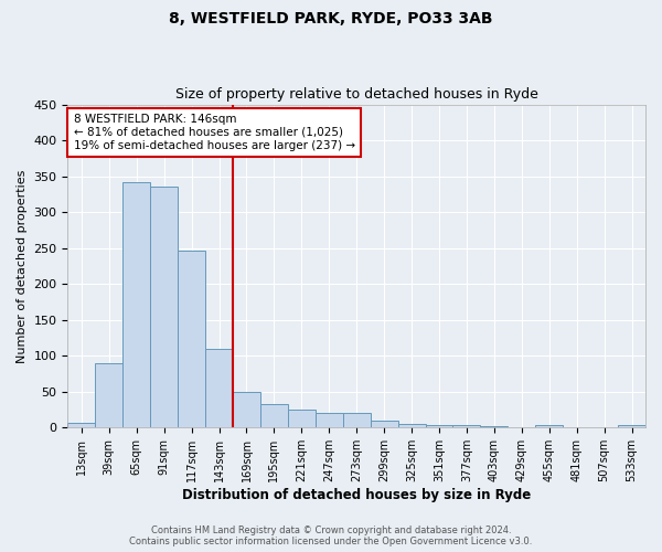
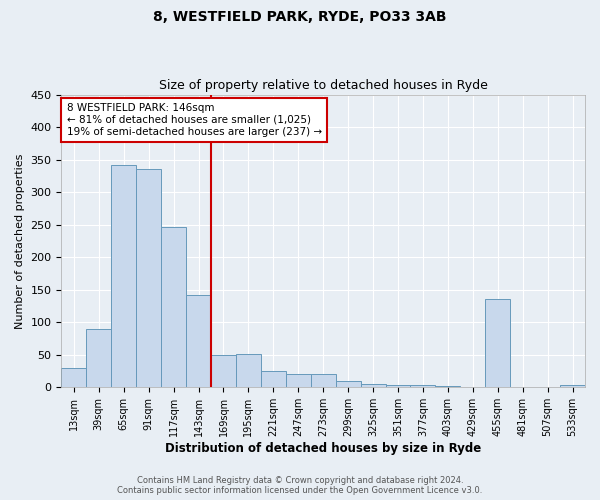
13sqm: 7 -> 30
143sqm: 110 -> 142
195sqm: 33 -> 52
455sqm: 3 -> 136
